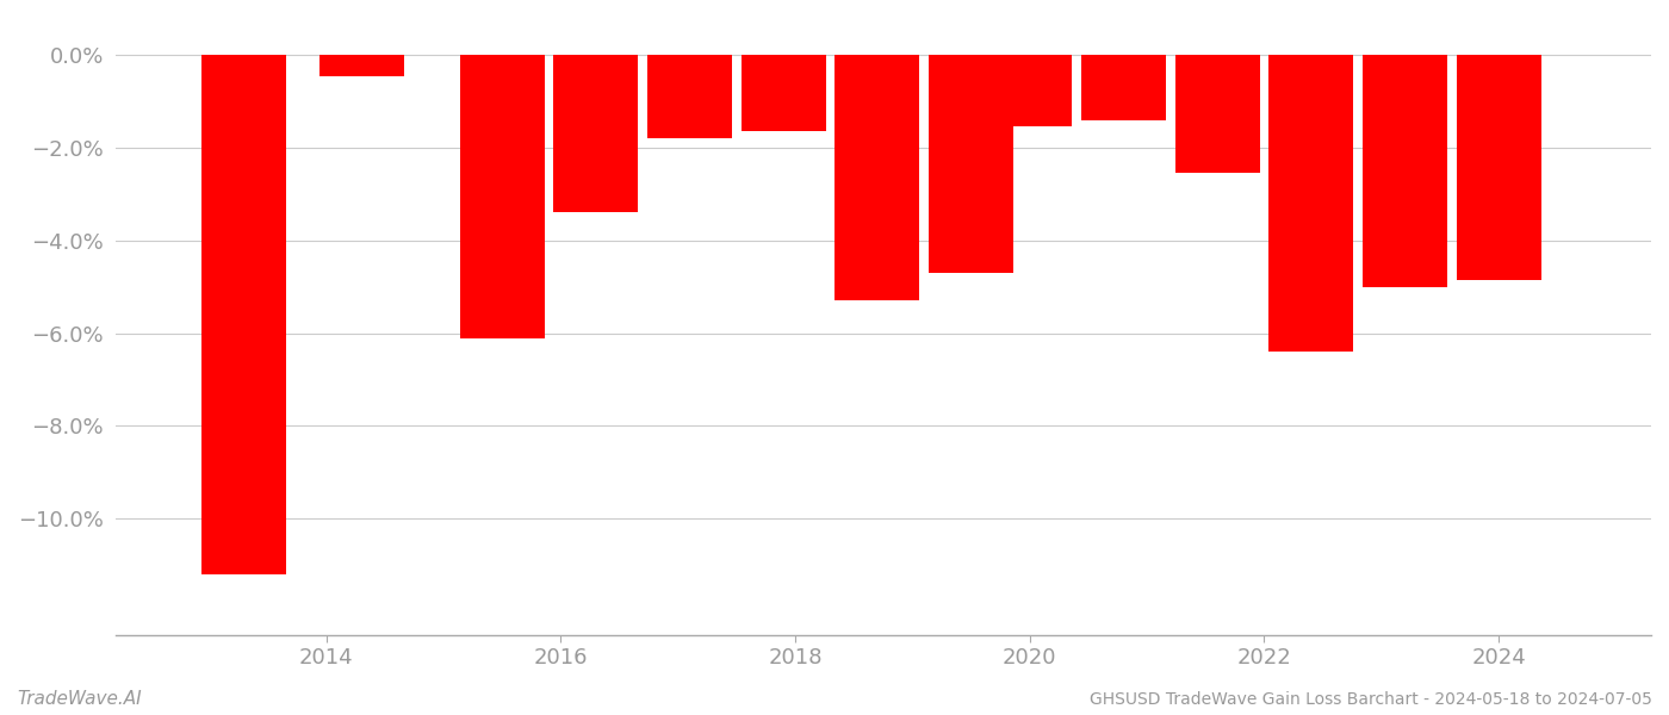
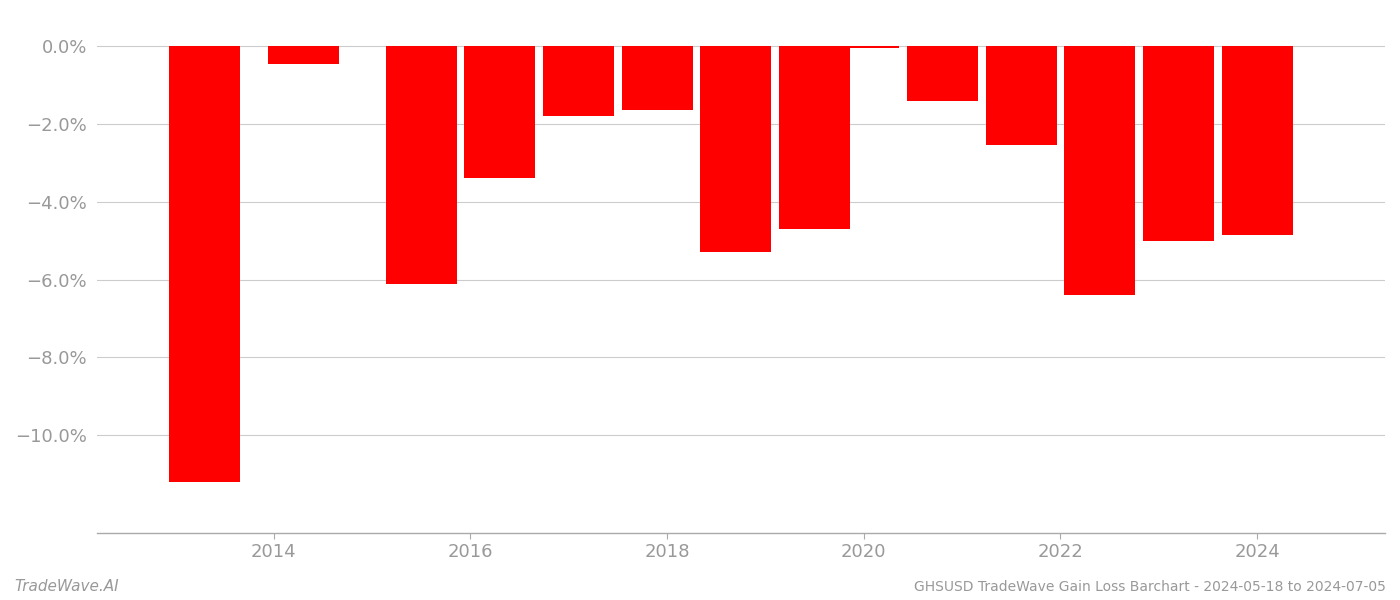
2020: -1.55% -> -0.05%
